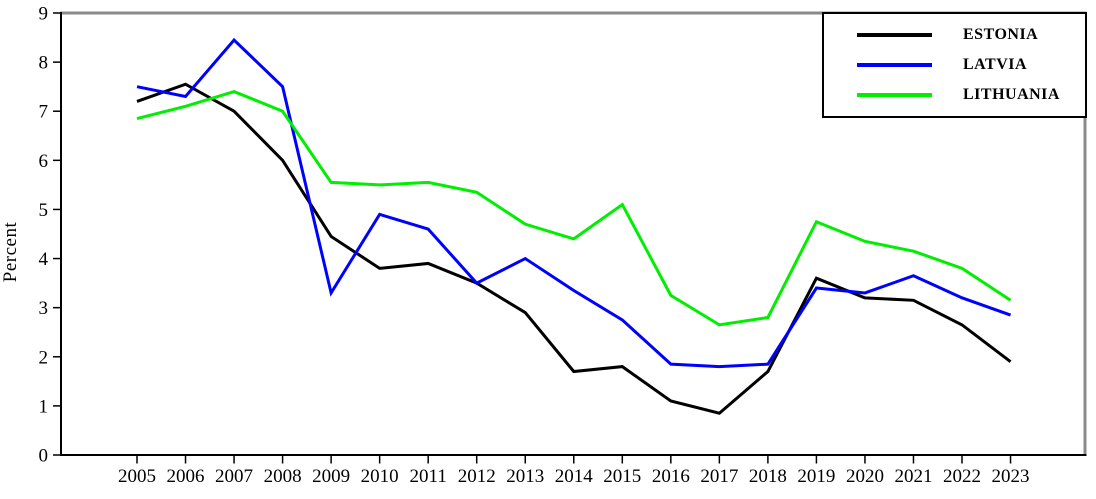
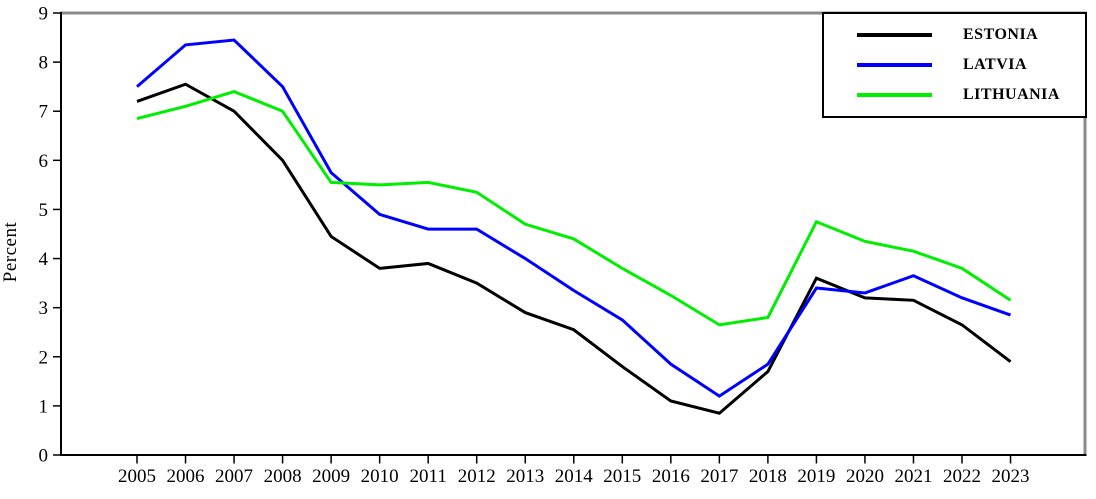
LATVIA/2006: 7.3 -> 8.3
LATVIA/2009: 3.3 -> 5.8
LATVIA/2012: 3.5 -> 4.6
ESTONIA/2014: 1.7 -> 2.5
LITHUANIA/2015: 5.1 -> 3.8
LATVIA/2017: 1.8 -> 1.2
